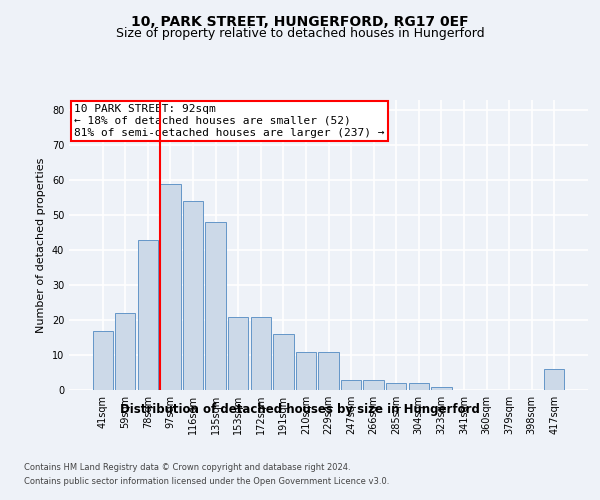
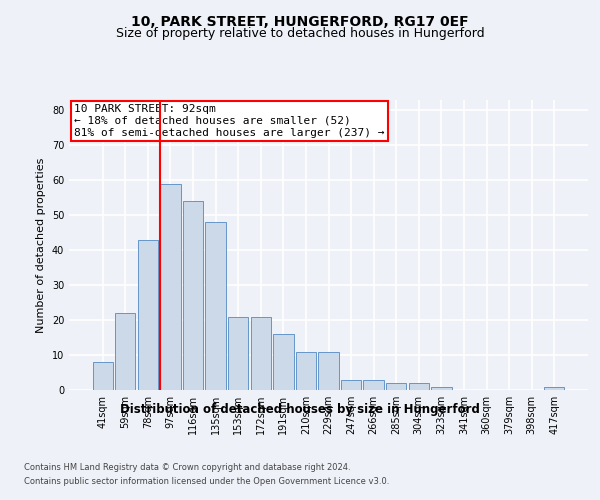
41sqm: 17 -> 8
417sqm: 6 -> 1
